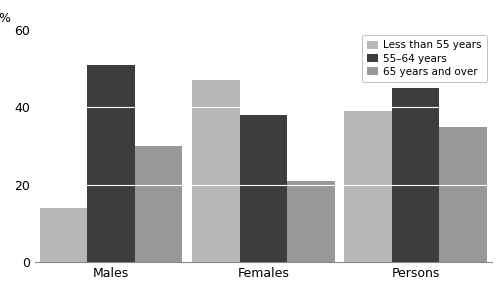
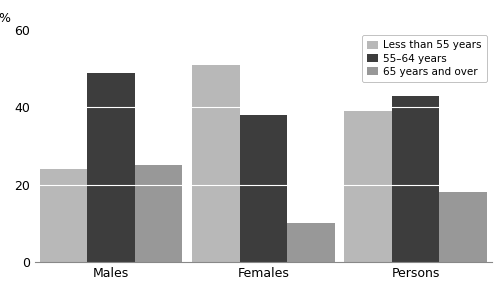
Less than 55 years/Males: 14 -> 24
55–64 years/Males: 51 -> 49
65 years and over/Males: 30 -> 25
Less than 55 years/Females: 47 -> 51
65 years and over/Females: 21 -> 10
55–64 years/Persons: 45 -> 43
65 years and over/Persons: 35 -> 18
